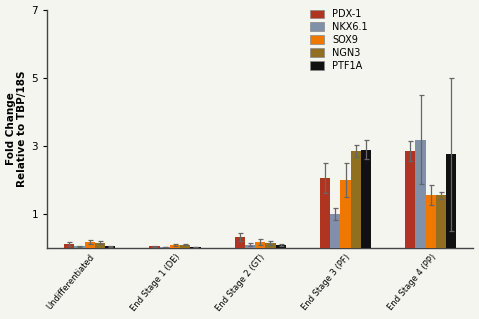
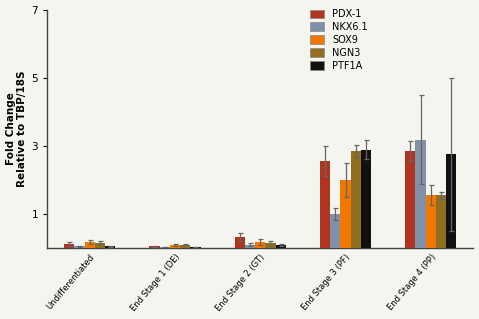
PDX-1/End Stage 3 (PF): 2.05 -> 2.55
